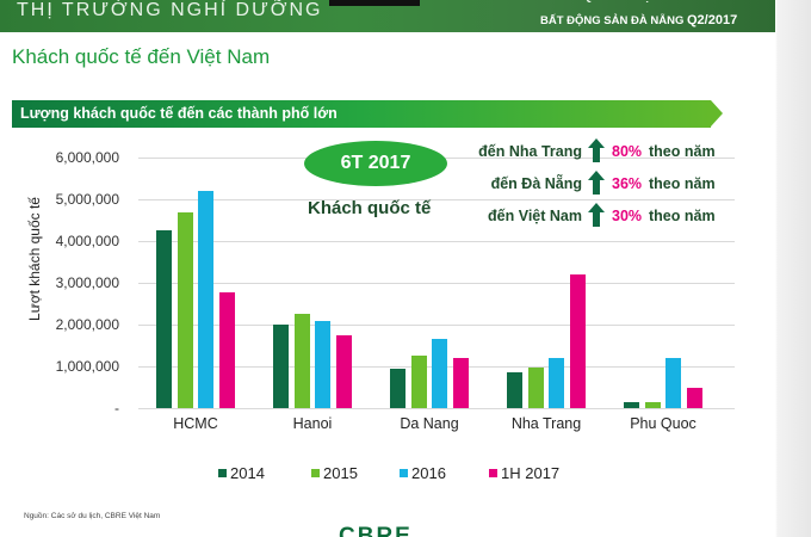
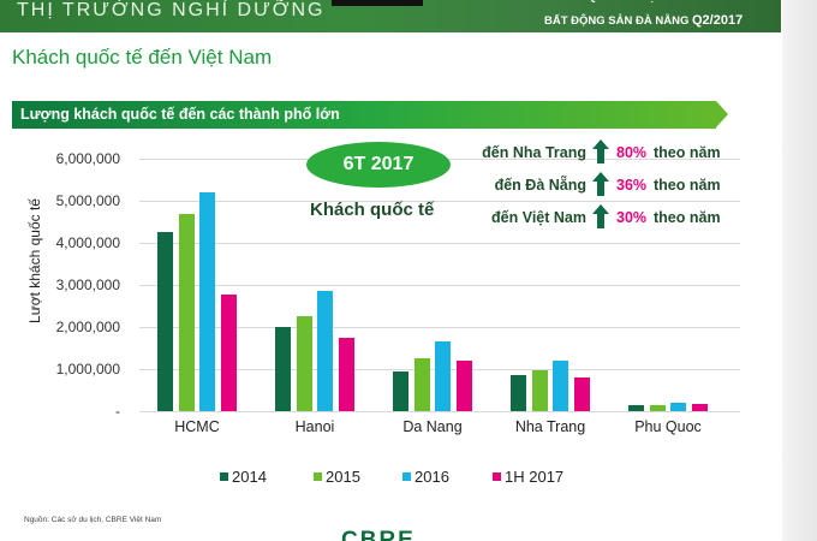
2016/Hanoi: 2100000 -> 2800000
1H 2017/Nha Trang: 3200000 -> 800000
2016/Phu Quoc: 1200000 -> 200000
1H 2017/Phu Quoc: 500000 -> 200000
